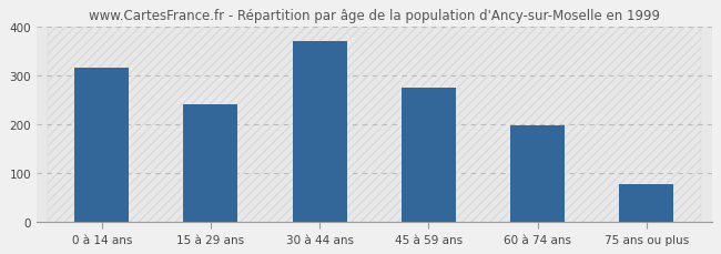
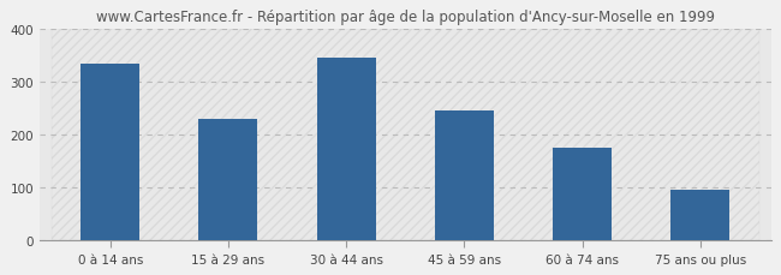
0 à 14 ans: 317 -> 335
15 à 29 ans: 242 -> 230
30 à 44 ans: 372 -> 345
45 à 59 ans: 275 -> 245
60 à 74 ans: 198 -> 175
75 ans ou plus: 78 -> 95
